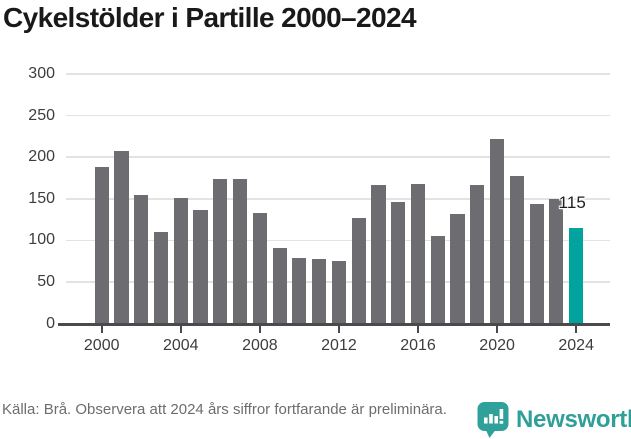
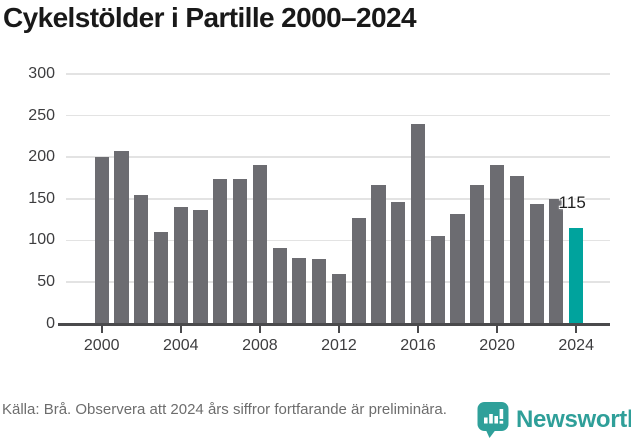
2000: 190 -> 200
2004: 150 -> 140
2008: 130 -> 190
2012: 80 -> 60
2016: 170 -> 240
2020: 220 -> 190
